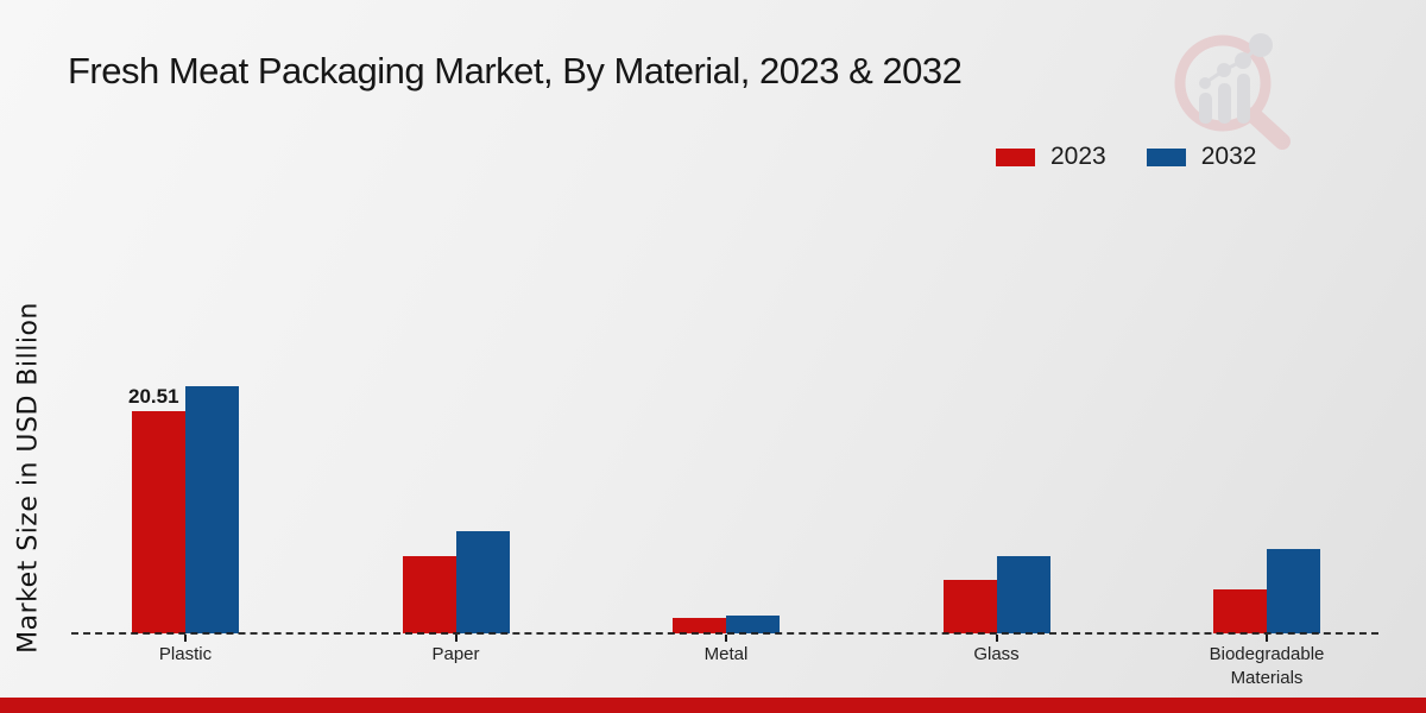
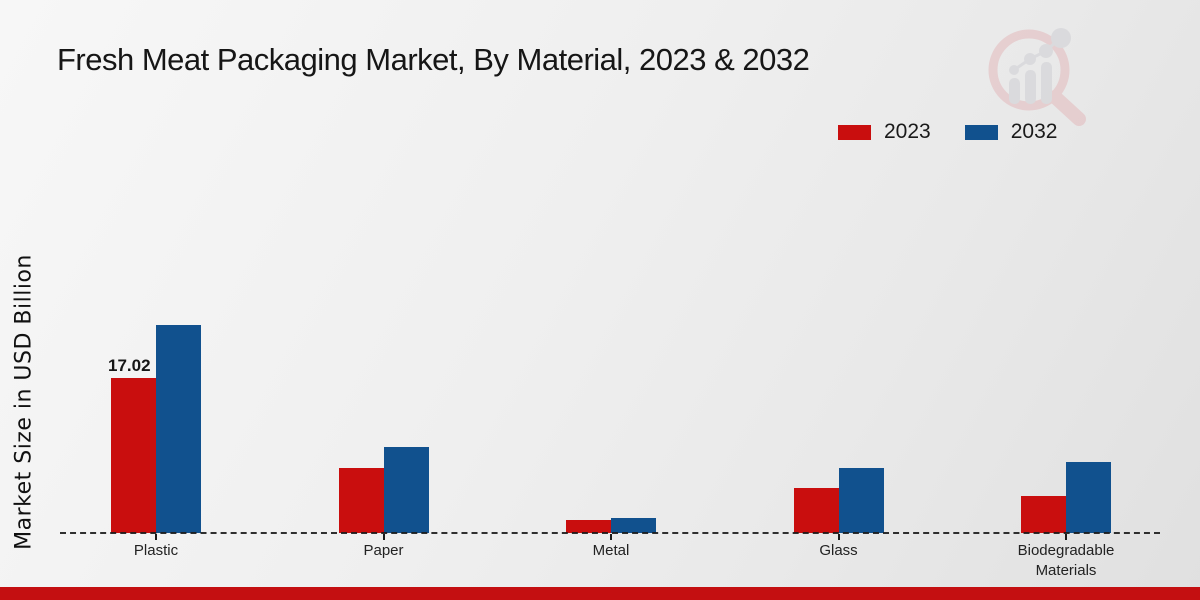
2023/Plastic: 20.51 -> 17.02
